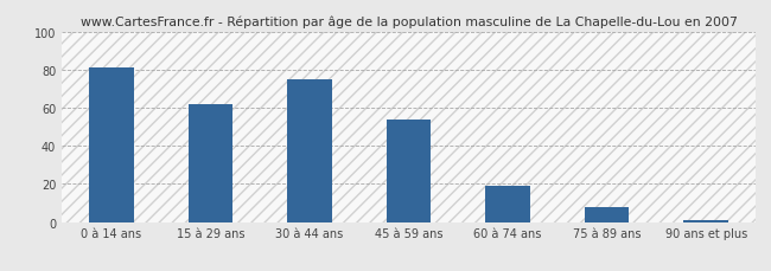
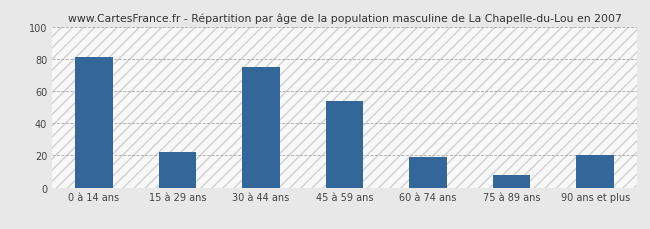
15 à 29 ans: 62 -> 22
90 ans et plus: 1 -> 20
